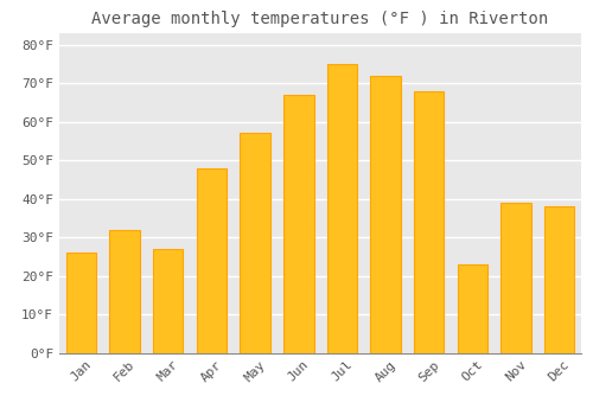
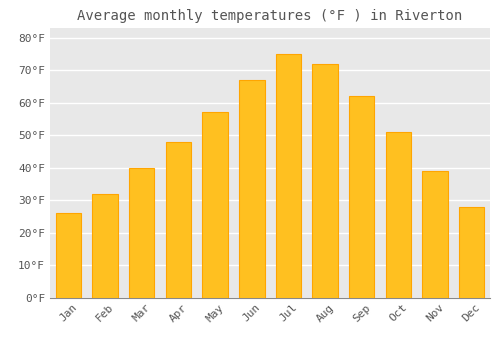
Mar: 27°F -> 40°F
Sep: 68°F -> 62°F
Oct: 23°F -> 51°F
Dec: 38°F -> 28°F
